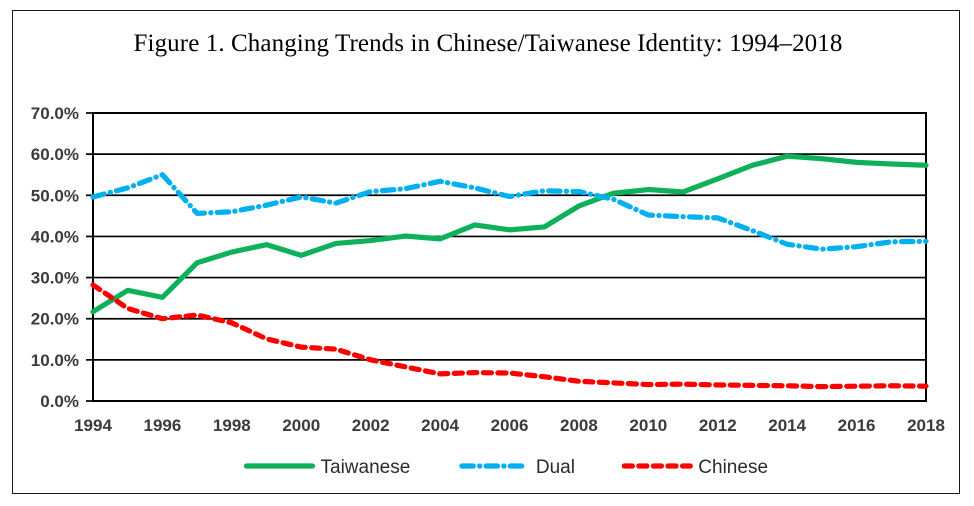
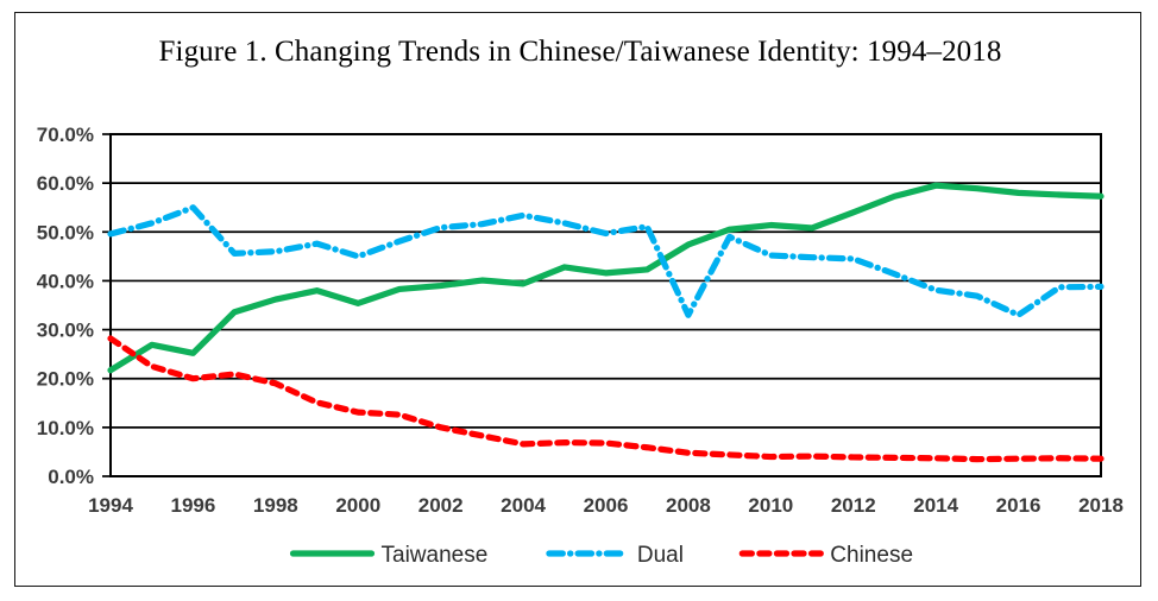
Dual/2000: 50% -> 45%
Dual/2008: 51% -> 33%
Dual/2016: 38% -> 33%
